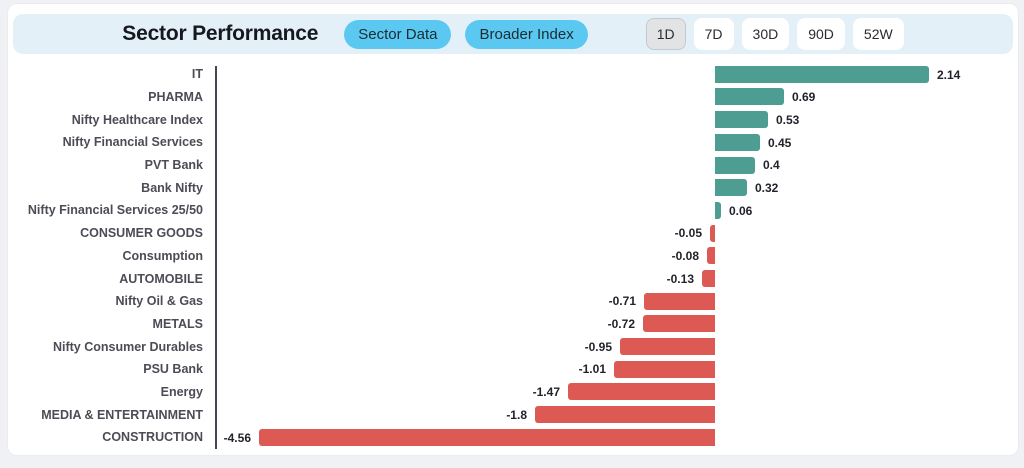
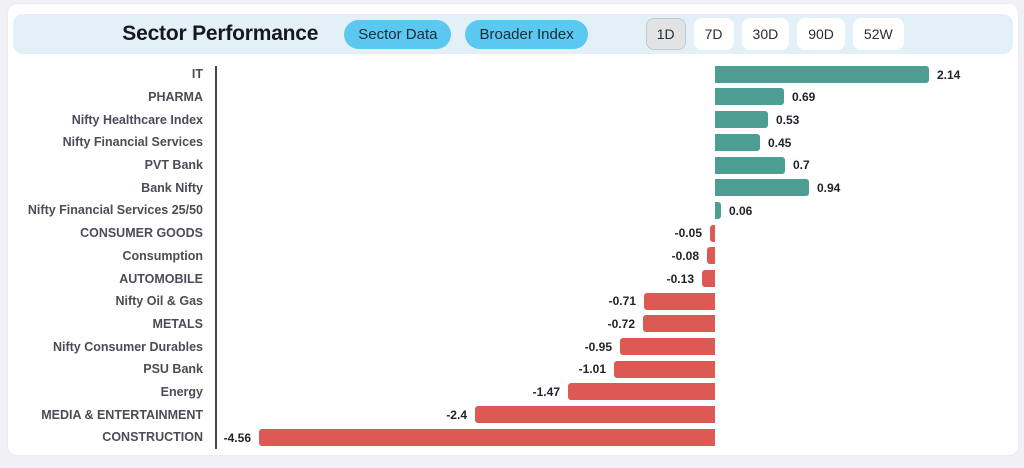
PVT Bank: 0.4 -> 0.7
Bank Nifty: 0.32 -> 0.94
MEDIA & ENTERTAINMENT: -1.8 -> -2.4
